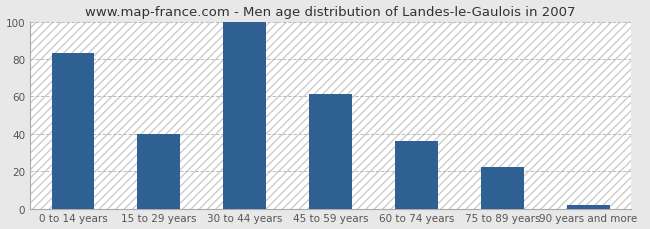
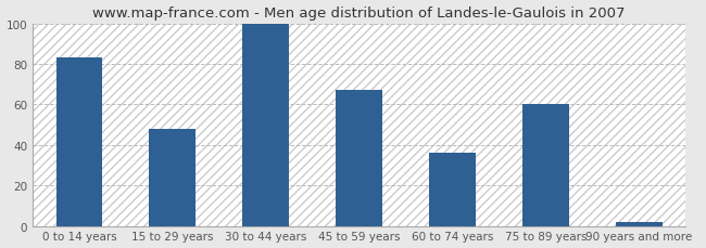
15 to 29 years: 40 -> 48
45 to 59 years: 61 -> 67
75 to 89 years: 22 -> 60
